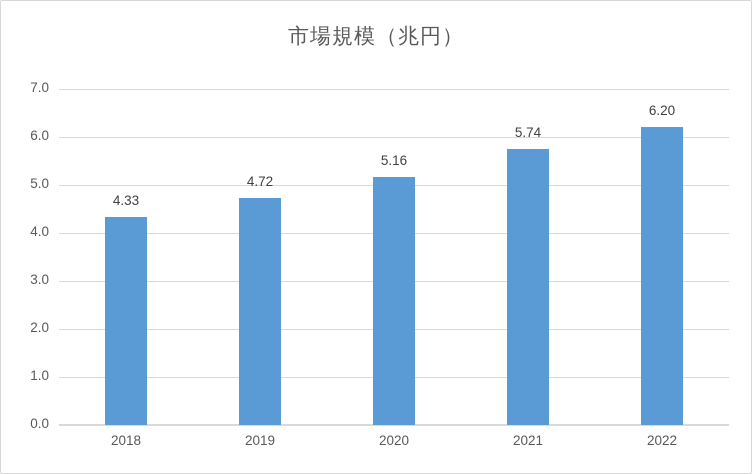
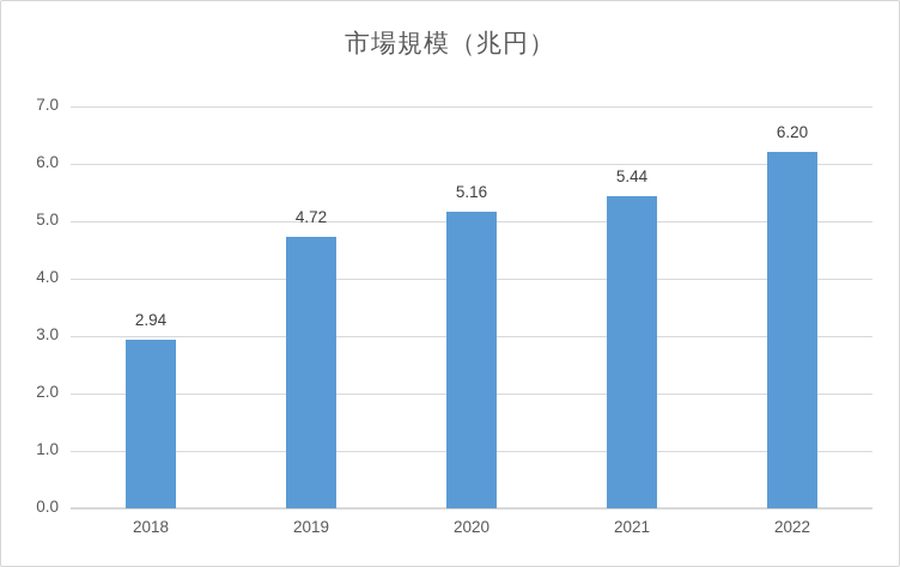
2018: 4.33 -> 2.94
2021: 5.74 -> 5.44
